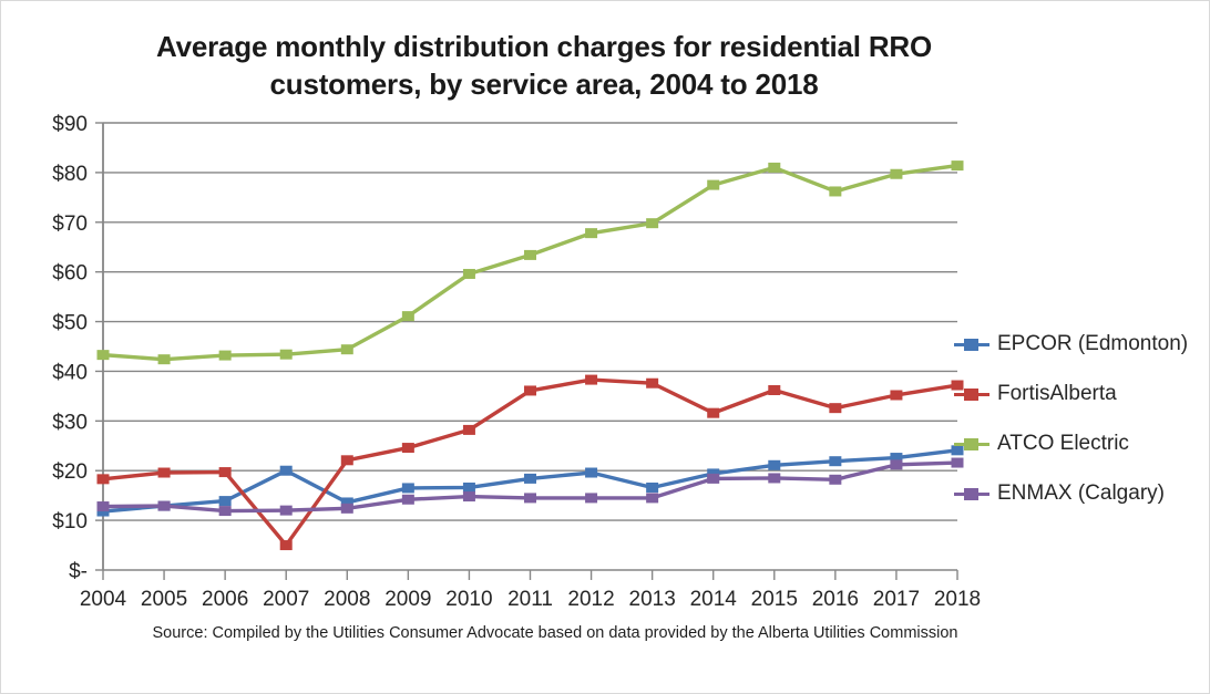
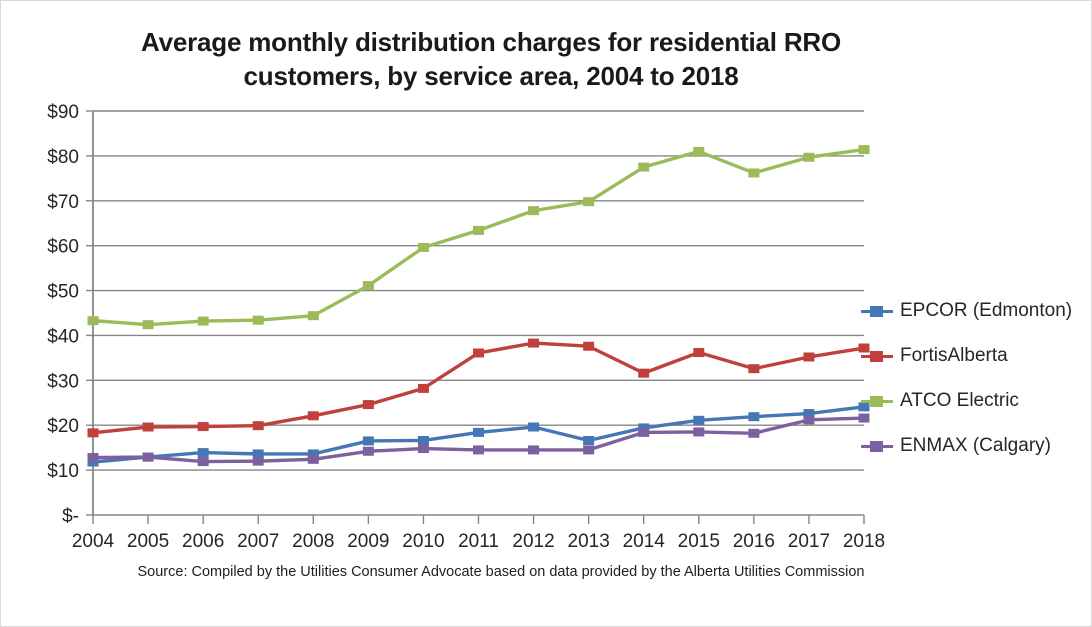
EPCOR (Edmonton)/2007: $20 -> $14
FortisAlberta/2007: $5 -> $20
